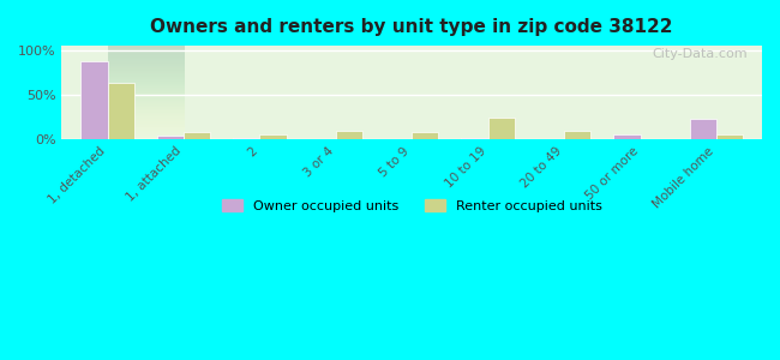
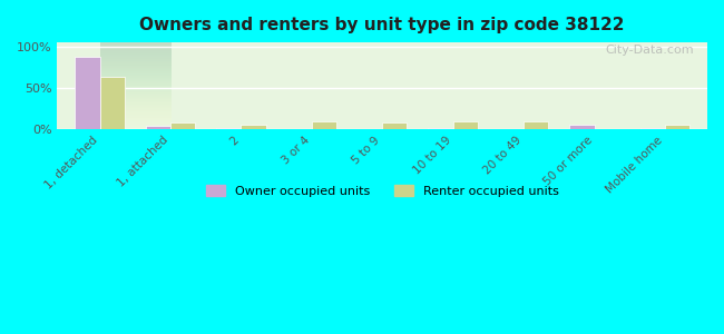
Renter occupied units/10 to 19: 24% -> 9%
Owner occupied units/Mobile home: 22% -> 2%
